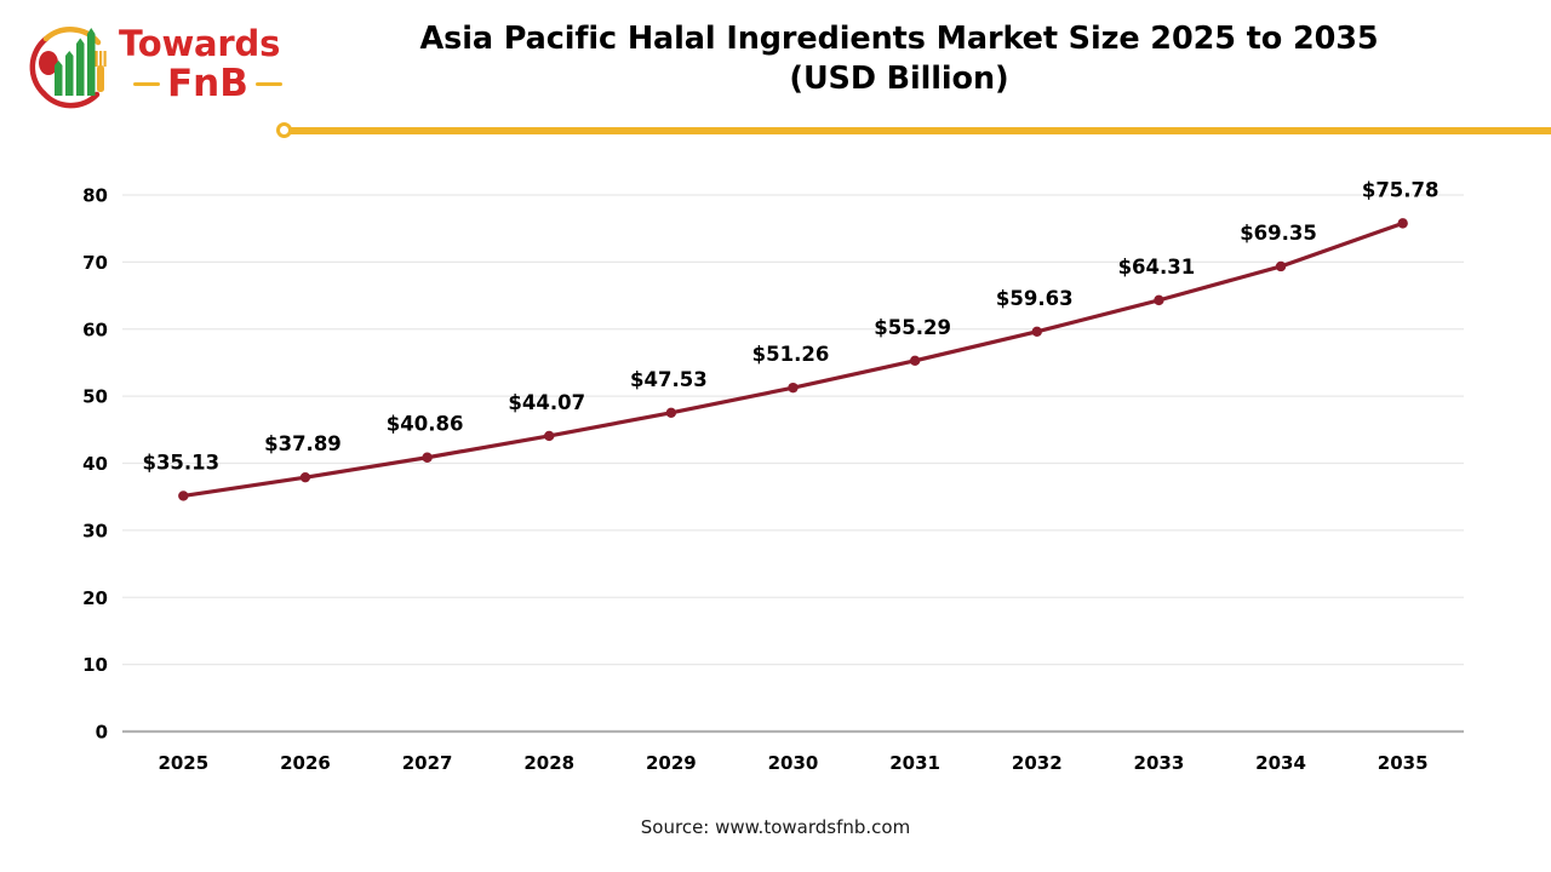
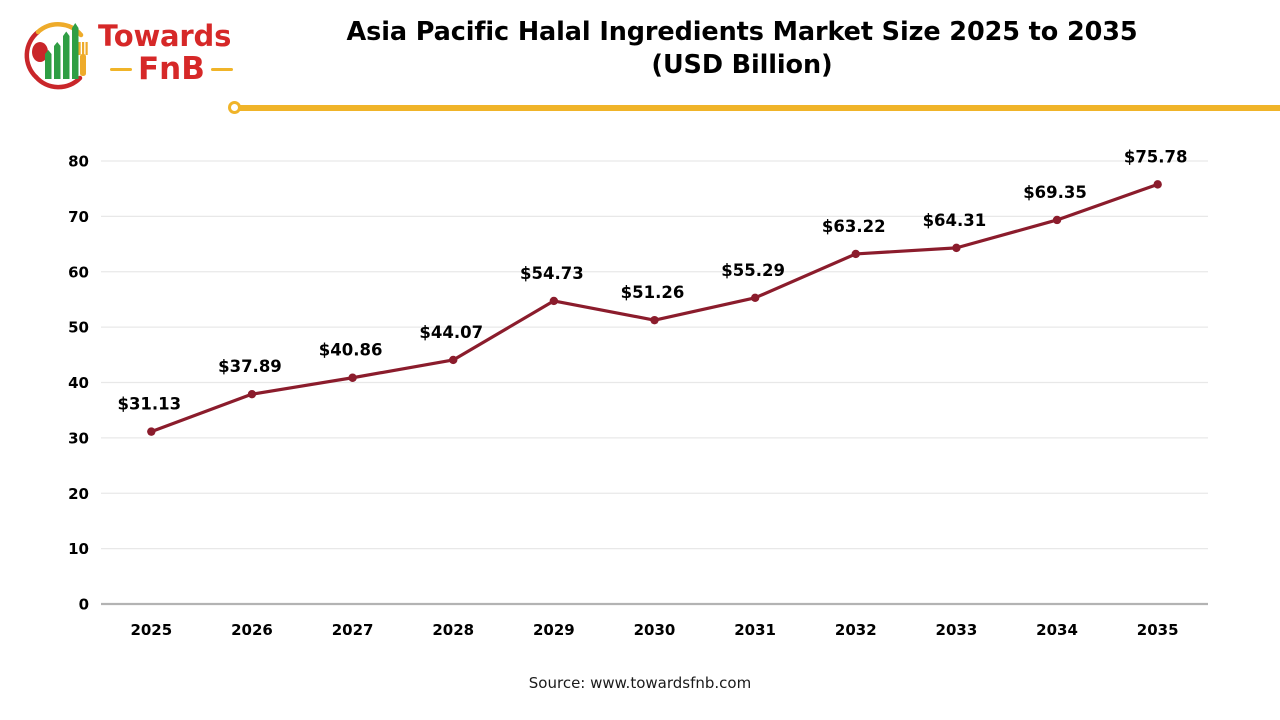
2025: $35.13 -> $31.13
2029: $47.53 -> $54.73
2032: $59.63 -> $63.22
